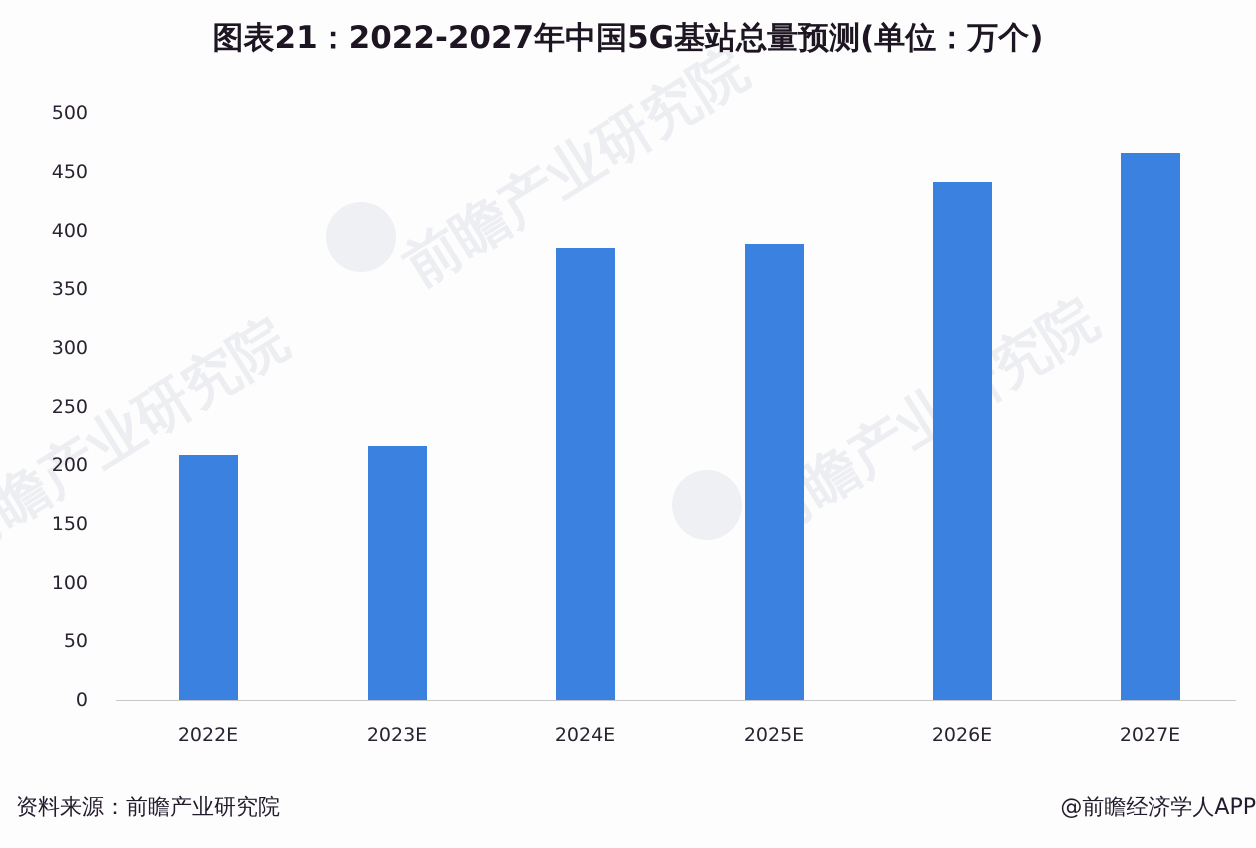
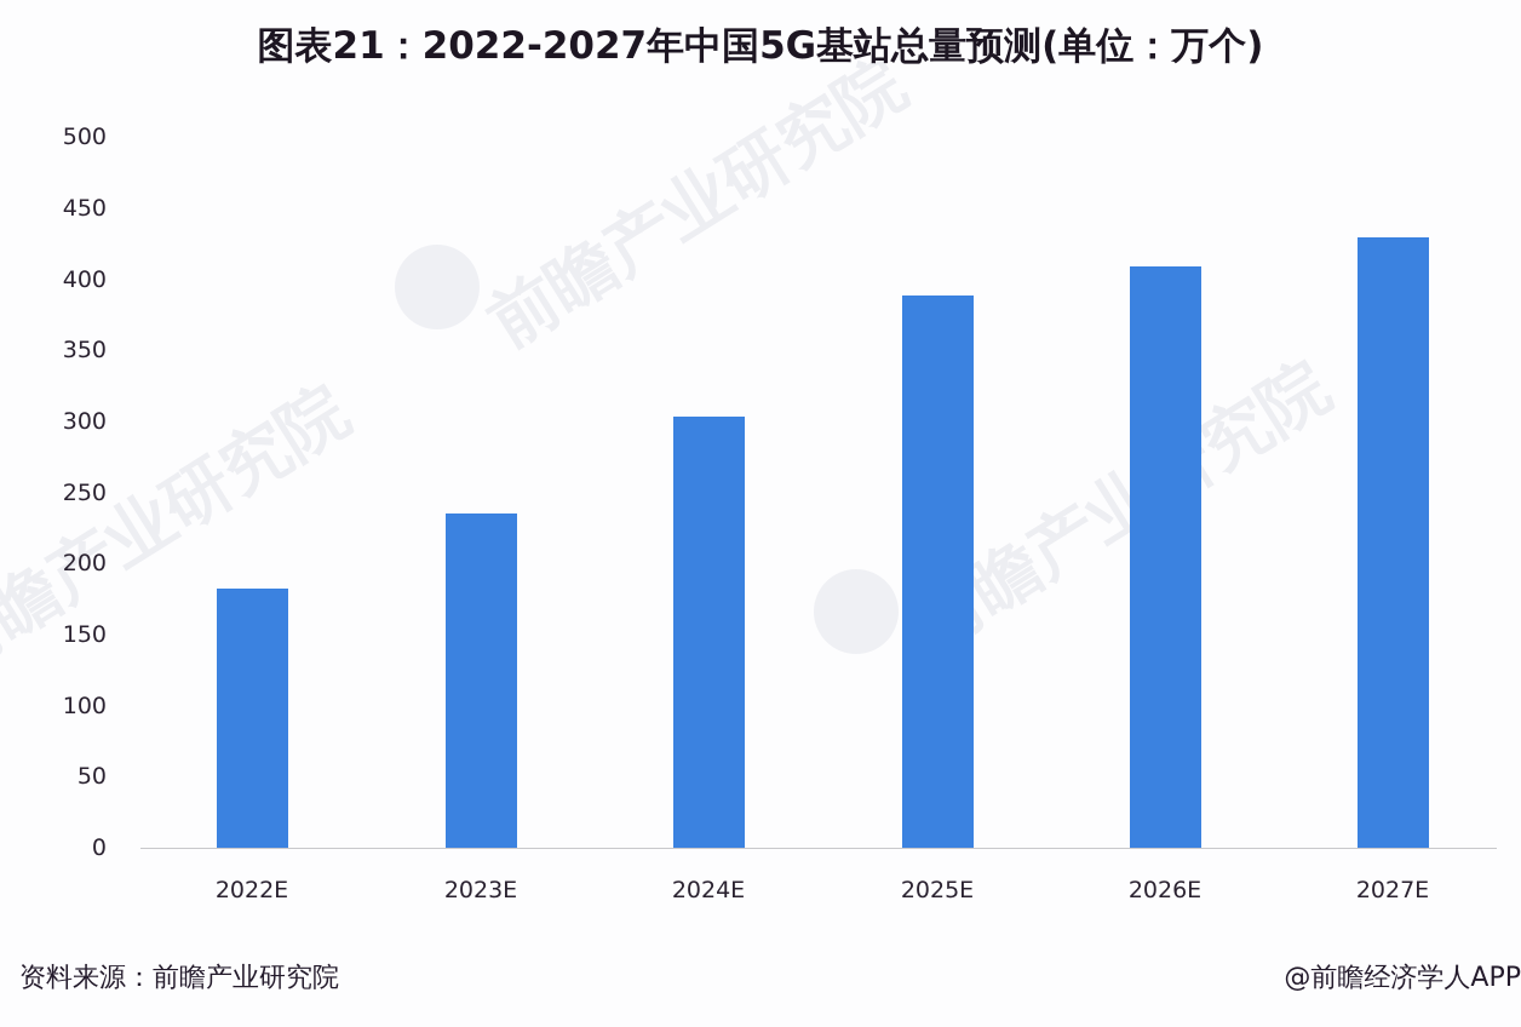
2022E: 209 -> 182
2023E: 216 -> 235
2024E: 385 -> 303
2026E: 441 -> 409
2027E: 466 -> 429
